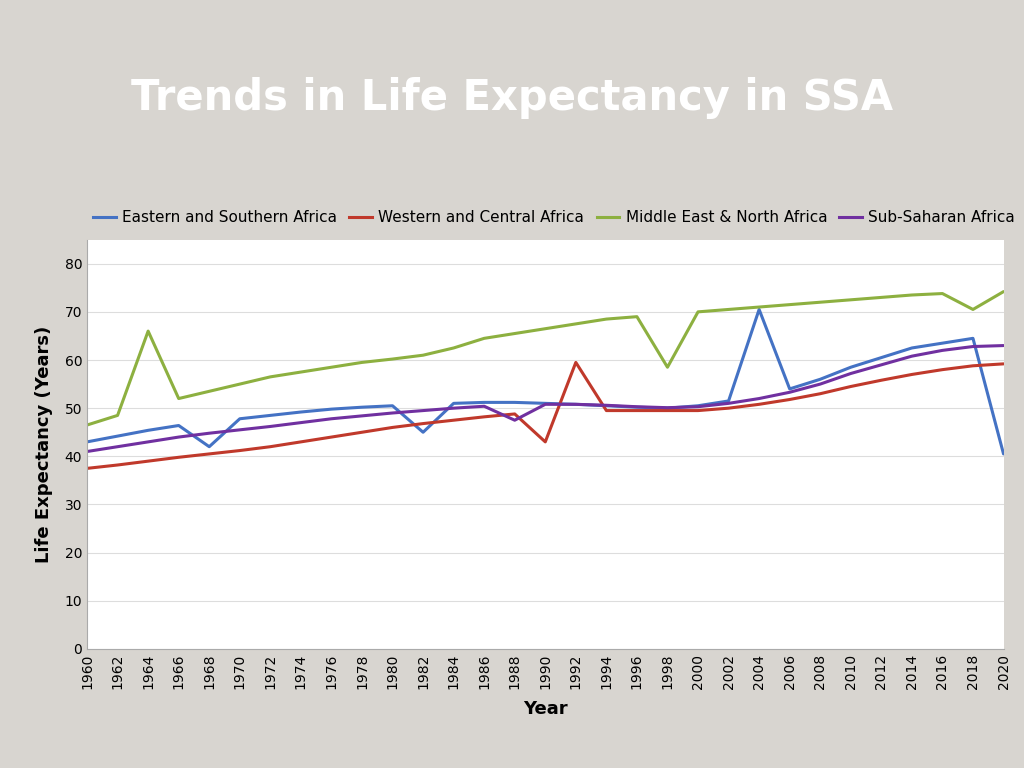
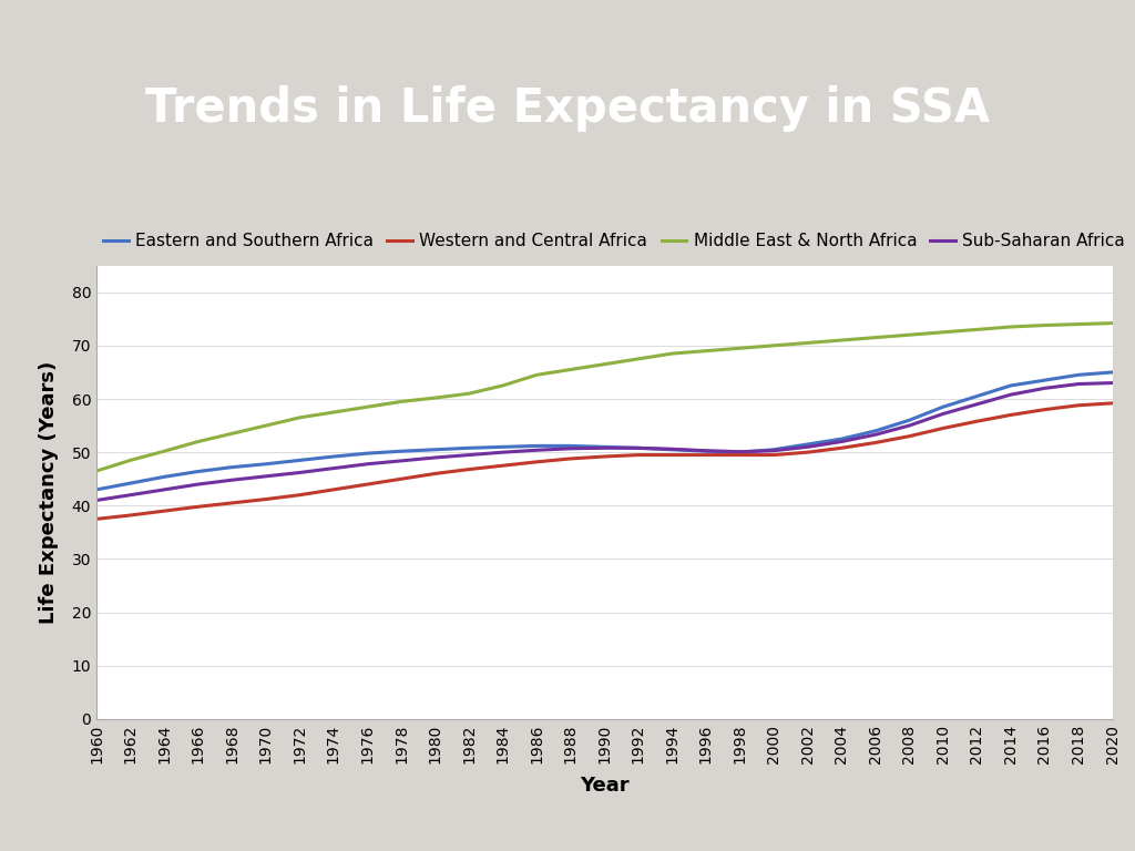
Middle East & North Africa/1964: 66.0 -> 50.2
Eastern and Southern Africa/1968: 42.0 -> 47.2
Eastern and Southern Africa/1982: 45.0 -> 50.8
Sub-Saharan Africa/1988: 47.5 -> 50.7
Western and Central Africa/1990: 43.0 -> 49.2
Western and Central Africa/1992: 59.5 -> 49.5
Middle East & North Africa/1998: 58.5 -> 69.5
Eastern and Southern Africa/2004: 70.5 -> 52.5
Middle East & North Africa/2018: 70.5 -> 74.0
Eastern and Southern Africa/2020: 40.5 -> 65.0
